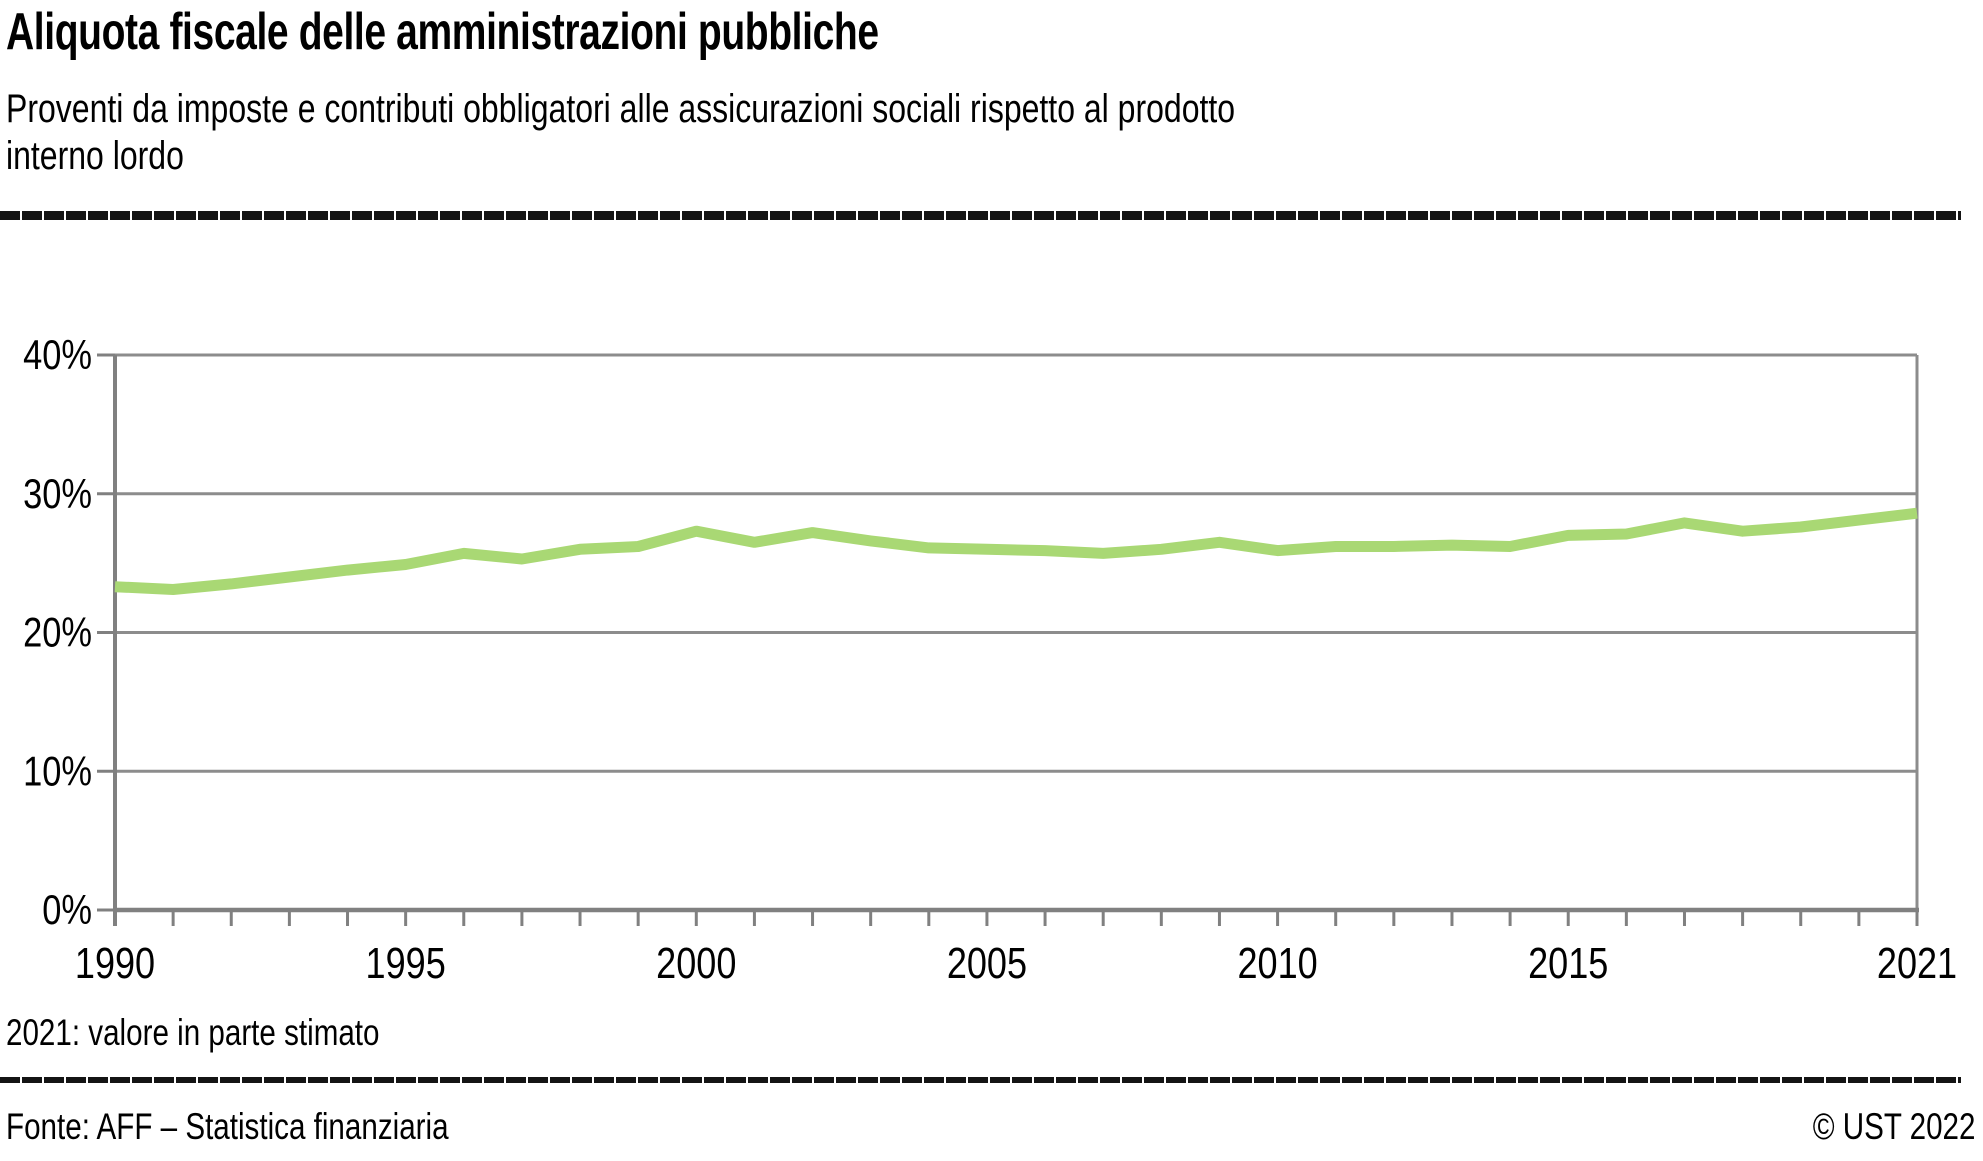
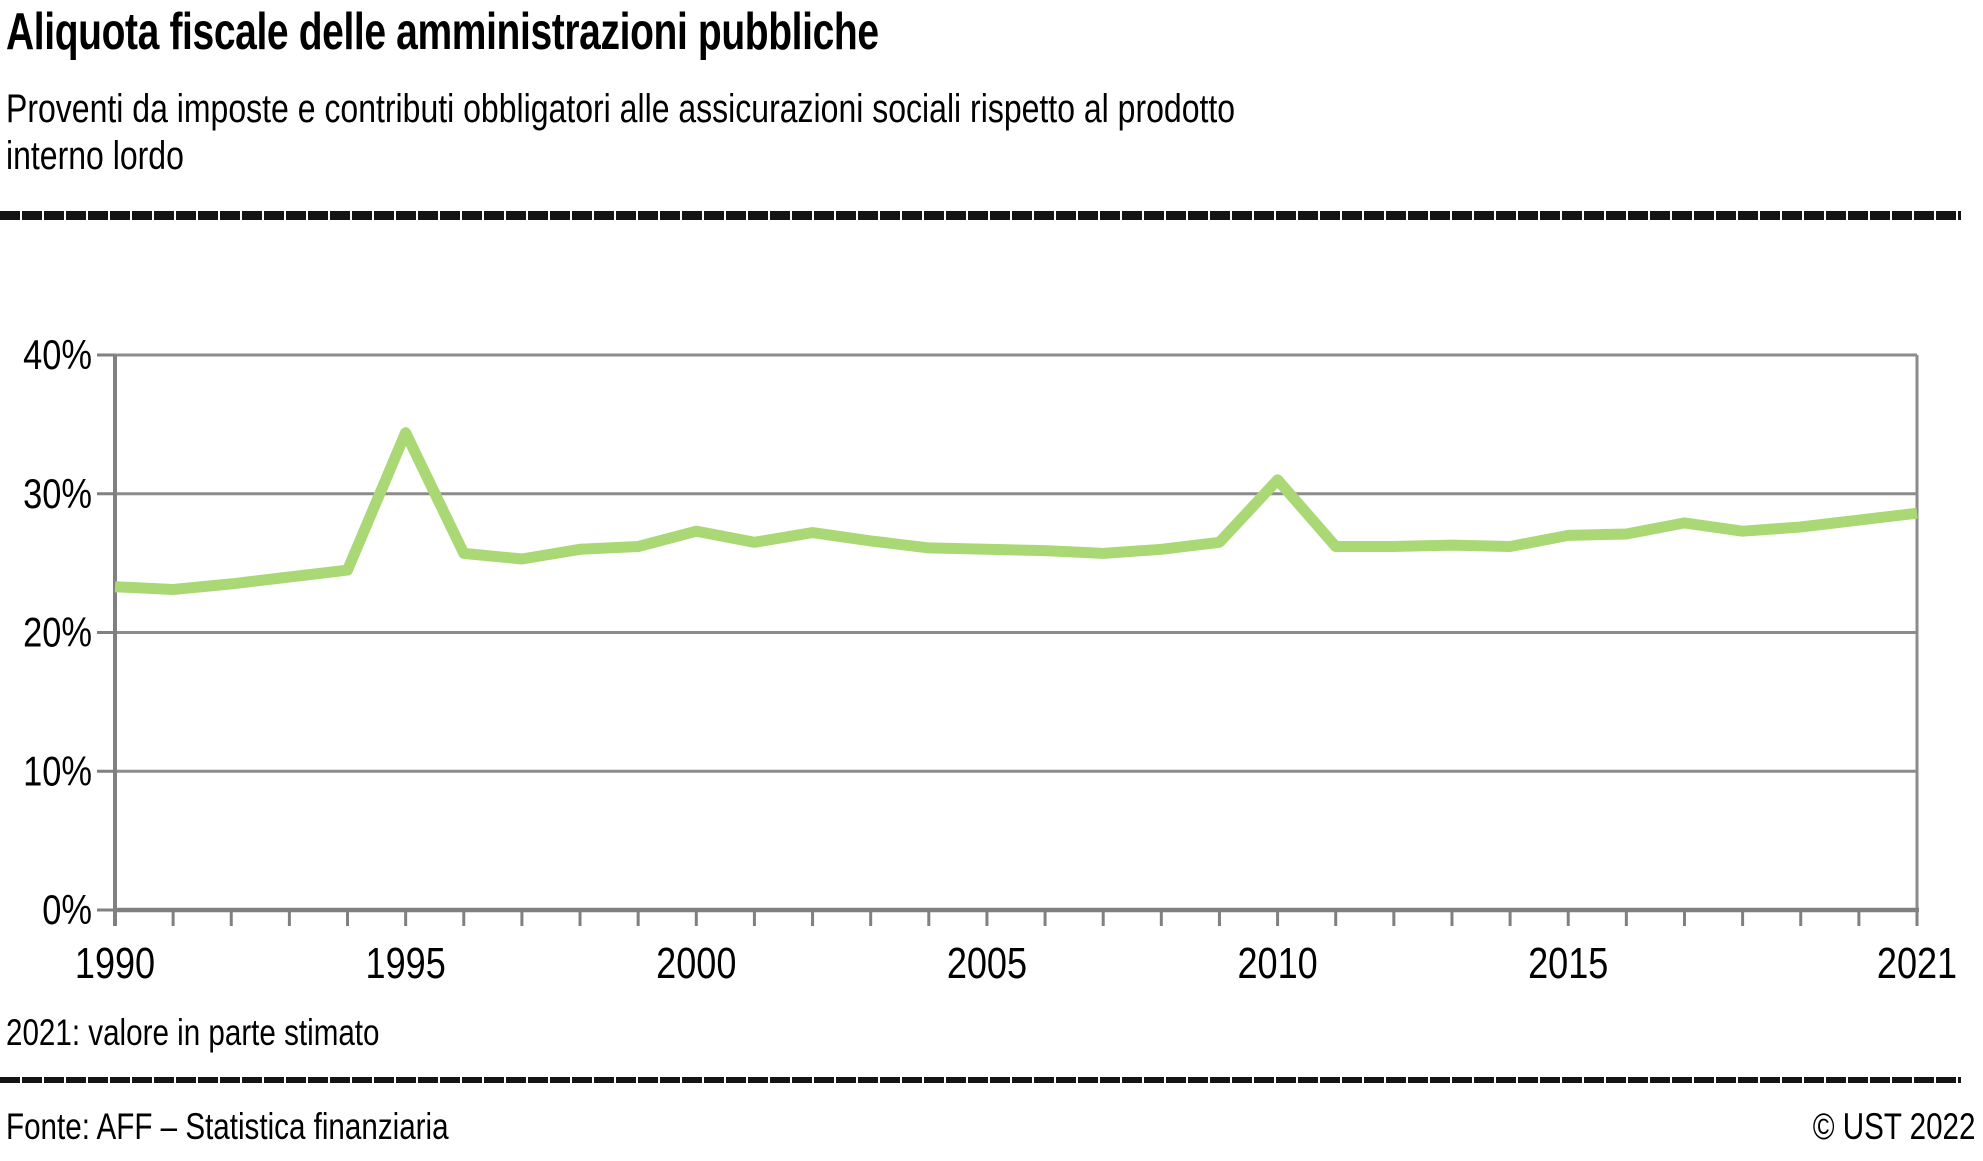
1995: 24.9% -> 34.4%
2010: 25.9% -> 31.0%
